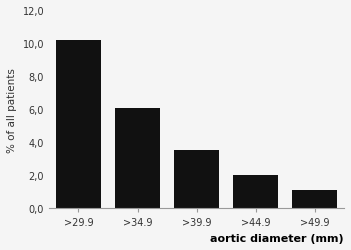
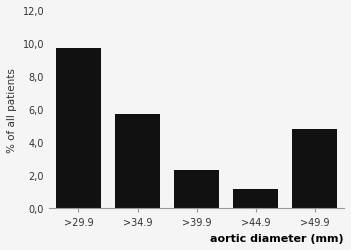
>29.9: 10,2 -> 9,7
>34.9: 6,1 -> 5,7
>39.9: 3,5 -> 2,3
>44.9: 2,0 -> 1,2
>49.9: 1,1 -> 4,8
